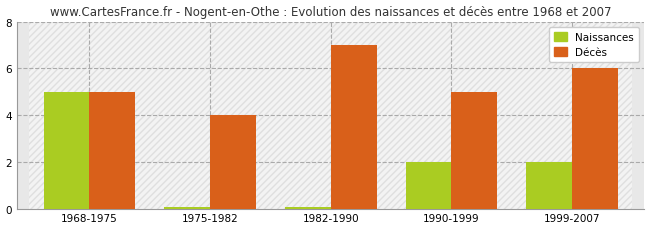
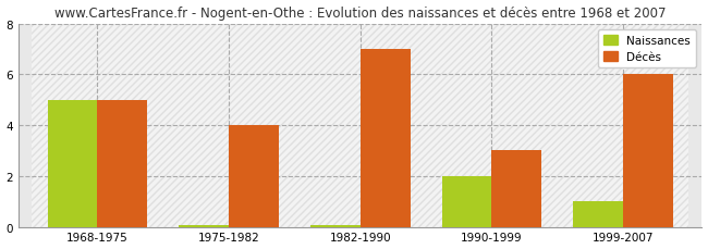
Décès/1990-1999: 5 -> 3
Naissances/1999-2007: 2.00 -> 1.00
